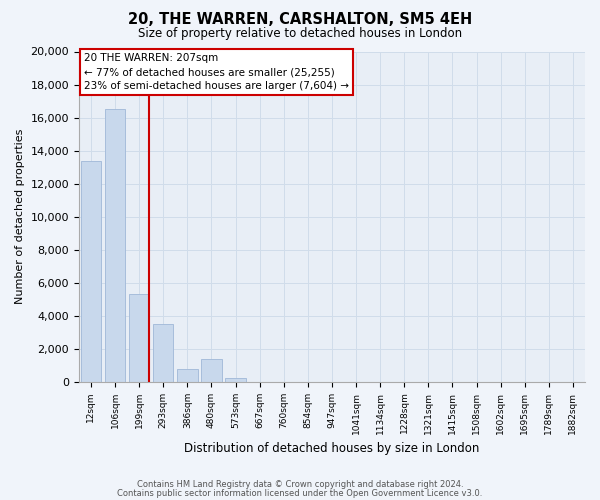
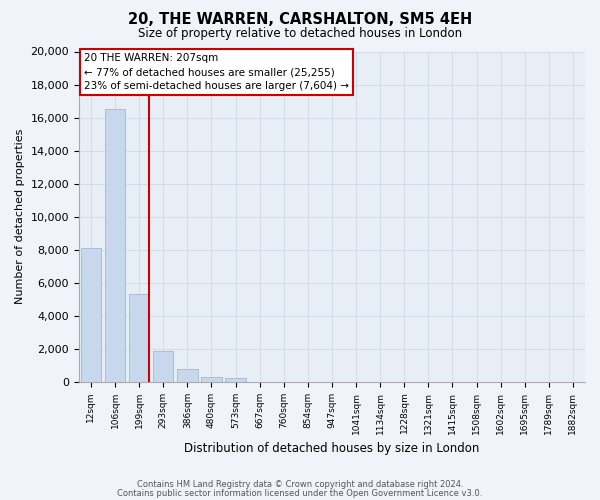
12sqm: 13,400 -> 8,100
293sqm: 3,500 -> 1,800
480sqm: 1,400 -> 300
